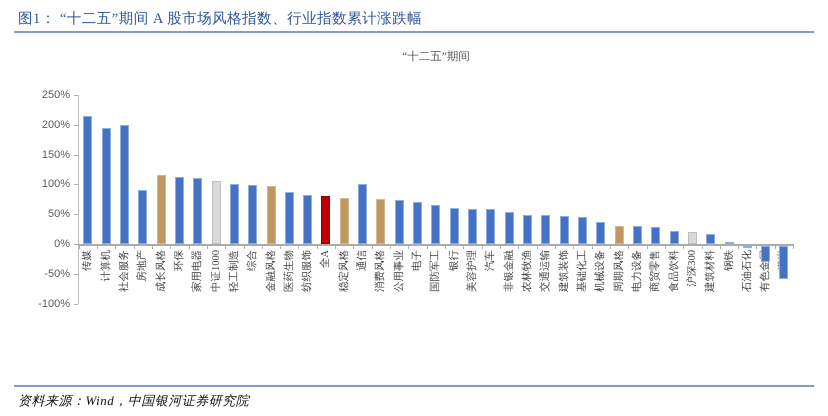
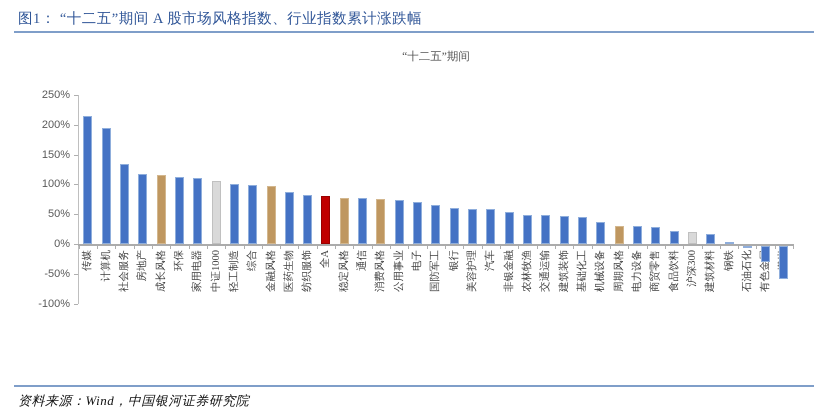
社会服务: 200% -> 140%
房地产: 90% -> 120%
通信: 100% -> 80%
